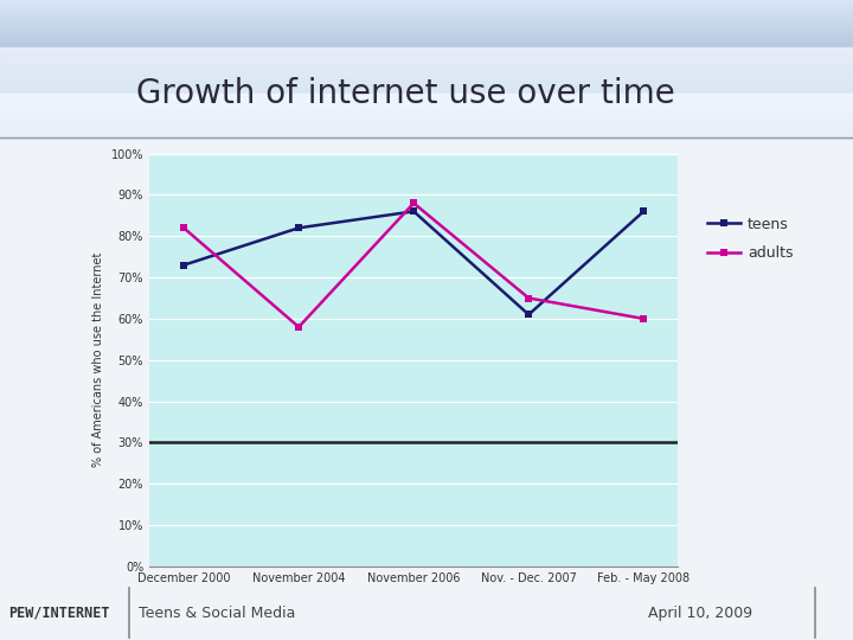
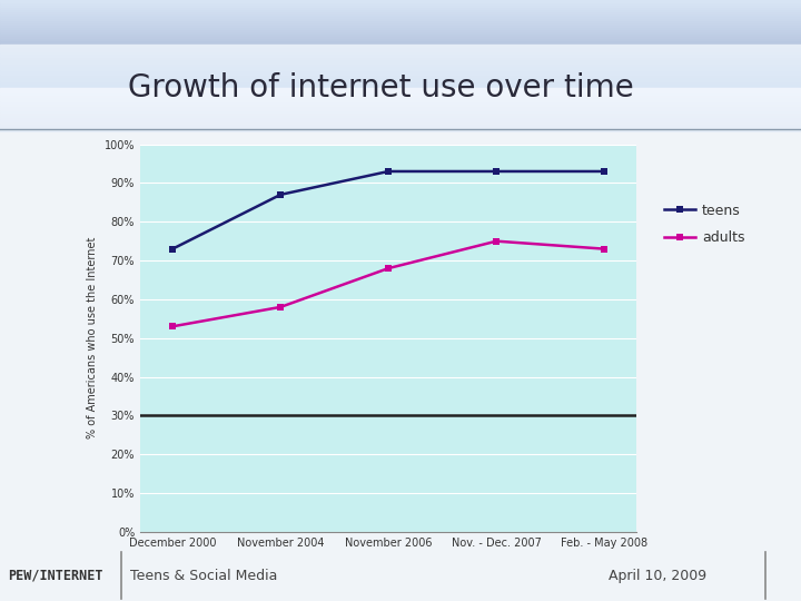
adults/December 2000: 82% -> 53%
teens/November 2004: 82% -> 87%
teens/November 2006: 86% -> 93%
adults/November 2006: 88% -> 68%
teens/Nov. - Dec. 2007: 61% -> 93%
adults/Nov. - Dec. 2007: 65% -> 75%
teens/Feb. - May 2008: 86% -> 93%
adults/Feb. - May 2008: 60% -> 73%
